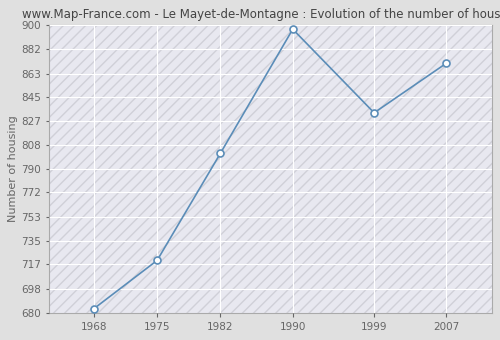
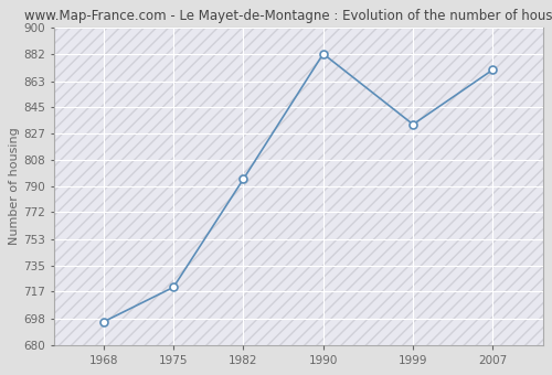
1968: 683 -> 696
1982: 802 -> 795
1990: 897 -> 882
